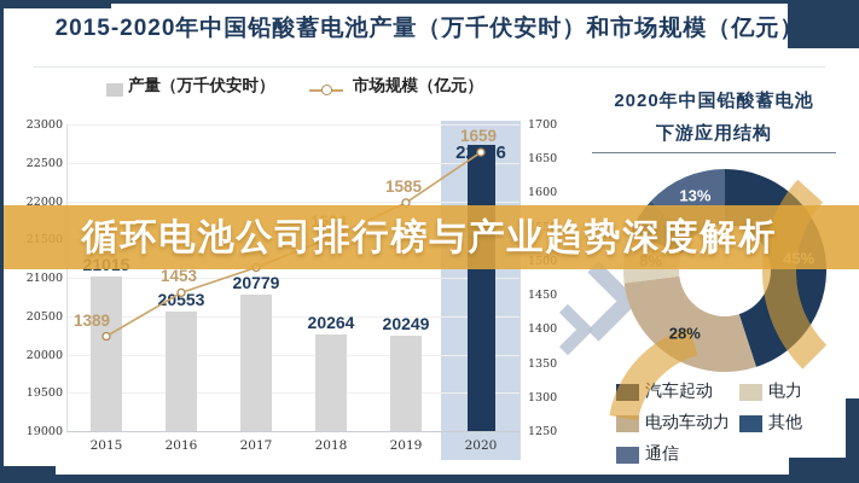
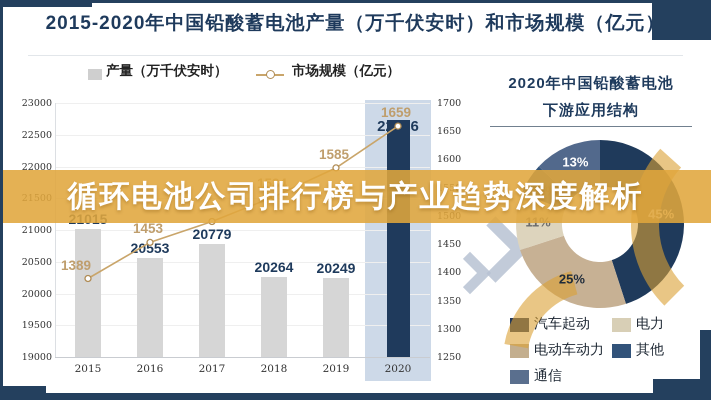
2020年中国铅酸蓄电池下游应用结构/电动车动力: 28% -> 25%
2020年中国铅酸蓄电池下游应用结构/电力: 8% -> 11%
